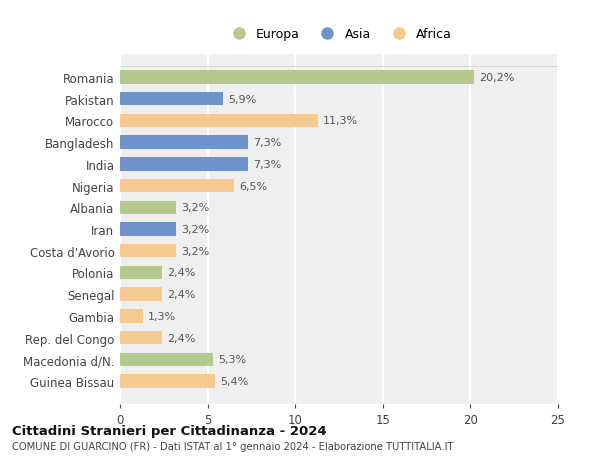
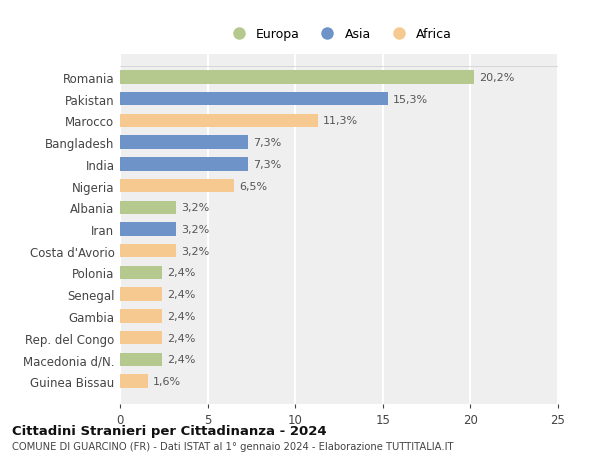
Pakistan: 5,9% -> 15,3%
Gambia: 1,3% -> 2,4%
Macedonia d/N.: 5,3% -> 2,4%
Guinea Bissau: 5,4% -> 1,6%
